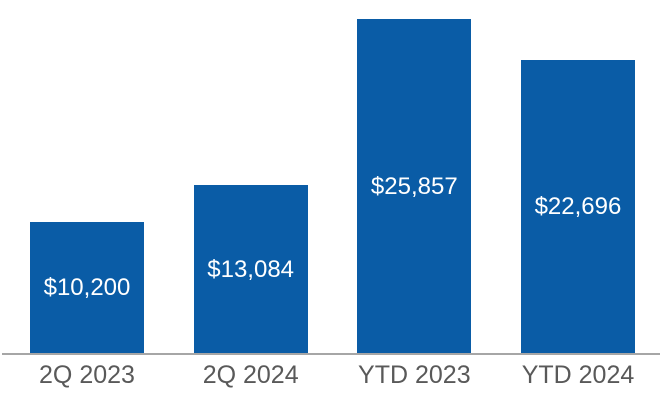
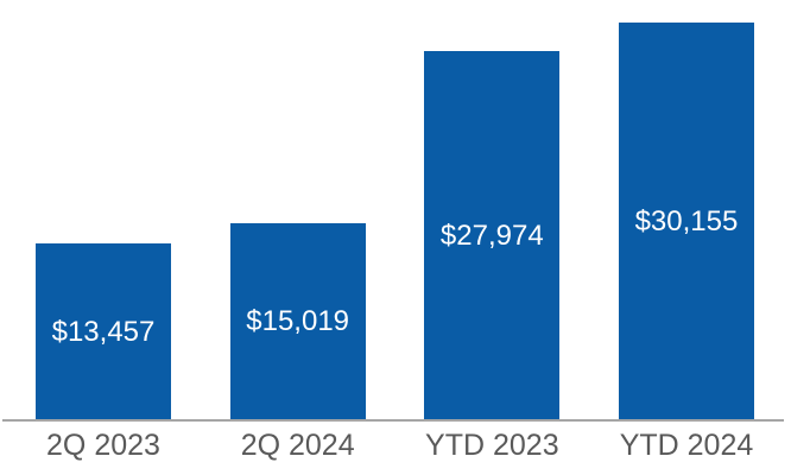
2Q 2023: $10,200 -> $13,457
2Q 2024: $13,084 -> $15,019
YTD 2023: $25,857 -> $27,974
YTD 2024: $22,696 -> $30,155
